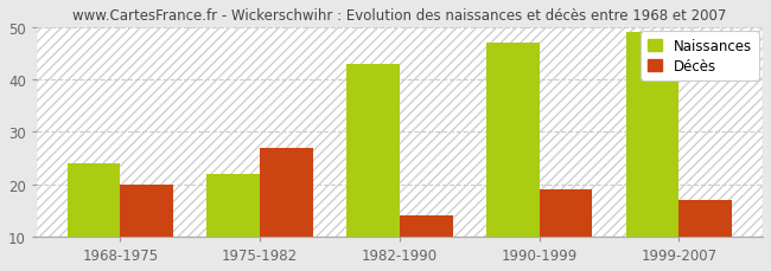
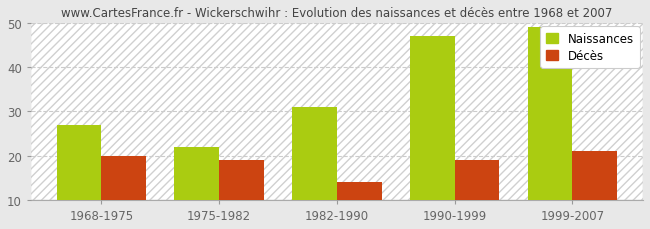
Naissances/1968-1975: 24 -> 27
Décès/1975-1982: 27 -> 19
Naissances/1982-1990: 43 -> 31
Décès/1999-2007: 17 -> 21
